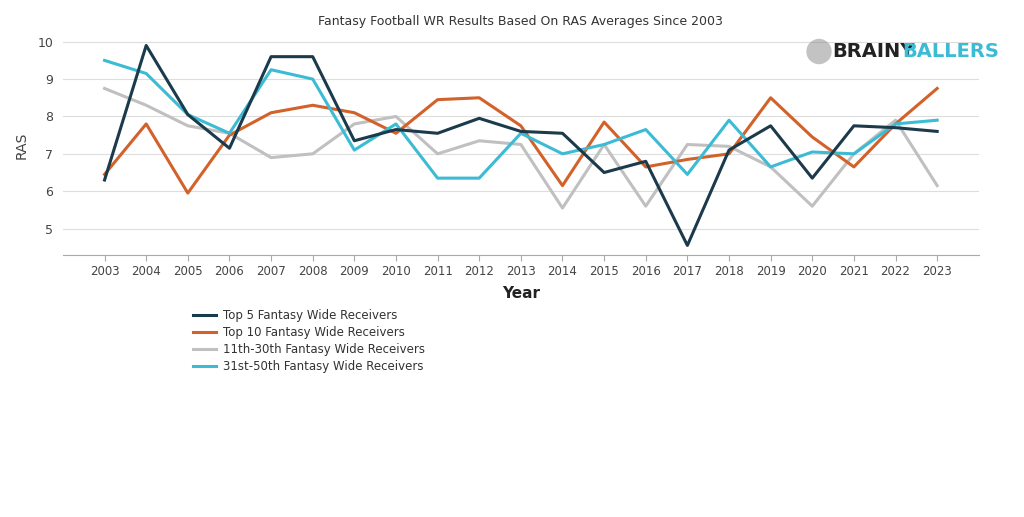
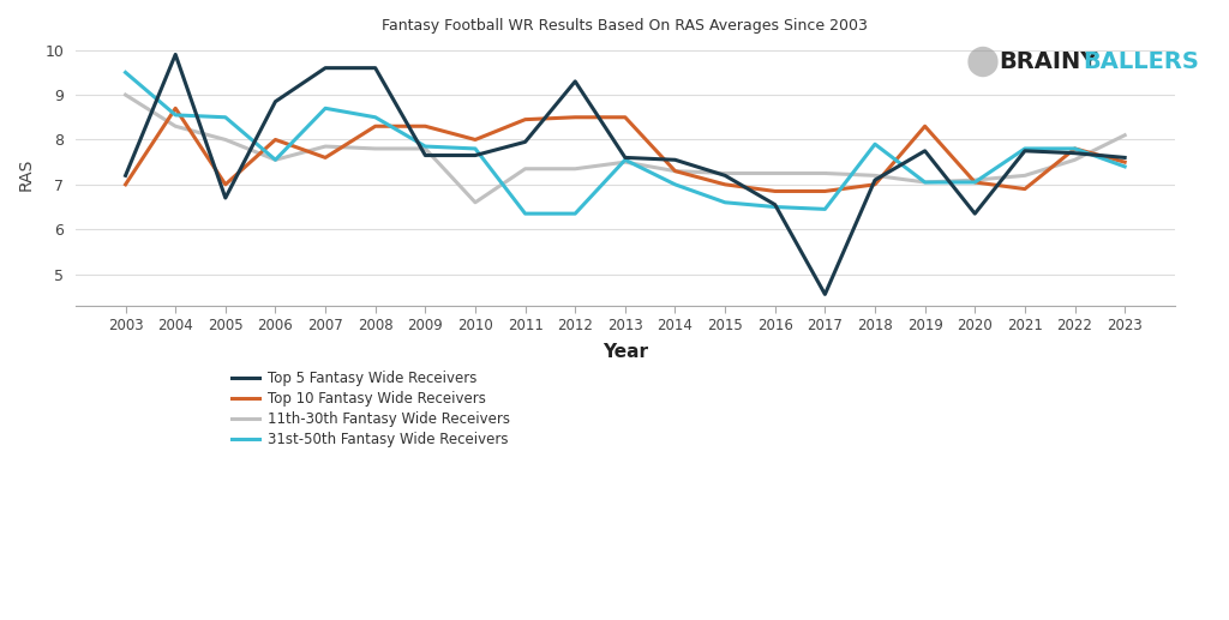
Top 5 Fantasy Wide Receivers/2003: 6.30 -> 7.20
Top 10 Fantasy Wide Receivers/2003: 6.45 -> 7.00
11th-30th Fantasy Wide Receivers/2003: 8.75 -> 9.00
Top 10 Fantasy Wide Receivers/2004: 7.80 -> 8.70
31st-50th Fantasy Wide Receivers/2004: 9.15 -> 8.55
Top 5 Fantasy Wide Receivers/2005: 8.05 -> 6.70
Top 10 Fantasy Wide Receivers/2005: 5.95 -> 7.00
11th-30th Fantasy Wide Receivers/2005: 7.75 -> 8.00
31st-50th Fantasy Wide Receivers/2005: 8.05 -> 8.50
Top 5 Fantasy Wide Receivers/2006: 7.15 -> 8.85
Top 10 Fantasy Wide Receivers/2006: 7.50 -> 8.00
Top 10 Fantasy Wide Receivers/2007: 8.10 -> 7.60
11th-30th Fantasy Wide Receivers/2007: 6.90 -> 7.85
31st-50th Fantasy Wide Receivers/2007: 9.25 -> 8.70
11th-30th Fantasy Wide Receivers/2008: 7.00 -> 7.80
31st-50th Fantasy Wide Receivers/2008: 9.00 -> 8.50
Top 5 Fantasy Wide Receivers/2009: 7.35 -> 7.65
Top 10 Fantasy Wide Receivers/2009: 8.10 -> 8.30
31st-50th Fantasy Wide Receivers/2009: 7.10 -> 7.85
Top 10 Fantasy Wide Receivers/2010: 7.55 -> 8.00
11th-30th Fantasy Wide Receivers/2010: 8.00 -> 6.60
Top 5 Fantasy Wide Receivers/2011: 7.55 -> 7.95
11th-30th Fantasy Wide Receivers/2011: 7.00 -> 7.35
Top 5 Fantasy Wide Receivers/2012: 7.95 -> 9.30
Top 10 Fantasy Wide Receivers/2013: 7.75 -> 8.50
11th-30th Fantasy Wide Receivers/2013: 7.25 -> 7.50
Top 10 Fantasy Wide Receivers/2014: 6.15 -> 7.30
11th-30th Fantasy Wide Receivers/2014: 5.55 -> 7.30
Top 5 Fantasy Wide Receivers/2015: 6.50 -> 7.20
Top 10 Fantasy Wide Receivers/2015: 7.85 -> 7.00
31st-50th Fantasy Wide Receivers/2015: 7.25 -> 6.60
Top 5 Fantasy Wide Receivers/2016: 6.80 -> 6.55
Top 10 Fantasy Wide Receivers/2016: 6.65 -> 6.85
11th-30th Fantasy Wide Receivers/2016: 5.60 -> 7.25
31st-50th Fantasy Wide Receivers/2016: 7.65 -> 6.50
Top 10 Fantasy Wide Receivers/2019: 8.50 -> 8.30
11th-30th Fantasy Wide Receivers/2019: 6.65 -> 7.05
31st-50th Fantasy Wide Receivers/2019: 6.65 -> 7.05
Top 10 Fantasy Wide Receivers/2020: 7.45 -> 7.05
11th-30th Fantasy Wide Receivers/2020: 5.60 -> 7.10
Top 10 Fantasy Wide Receivers/2021: 6.65 -> 6.90
11th-30th Fantasy Wide Receivers/2021: 7.00 -> 7.20
31st-50th Fantasy Wide Receivers/2021: 7.00 -> 7.80
11th-30th Fantasy Wide Receivers/2022: 7.90 -> 7.55
Top 10 Fantasy Wide Receivers/2023: 8.75 -> 7.50
11th-30th Fantasy Wide Receivers/2023: 6.15 -> 8.10
31st-50th Fantasy Wide Receivers/2023: 7.90 -> 7.40
